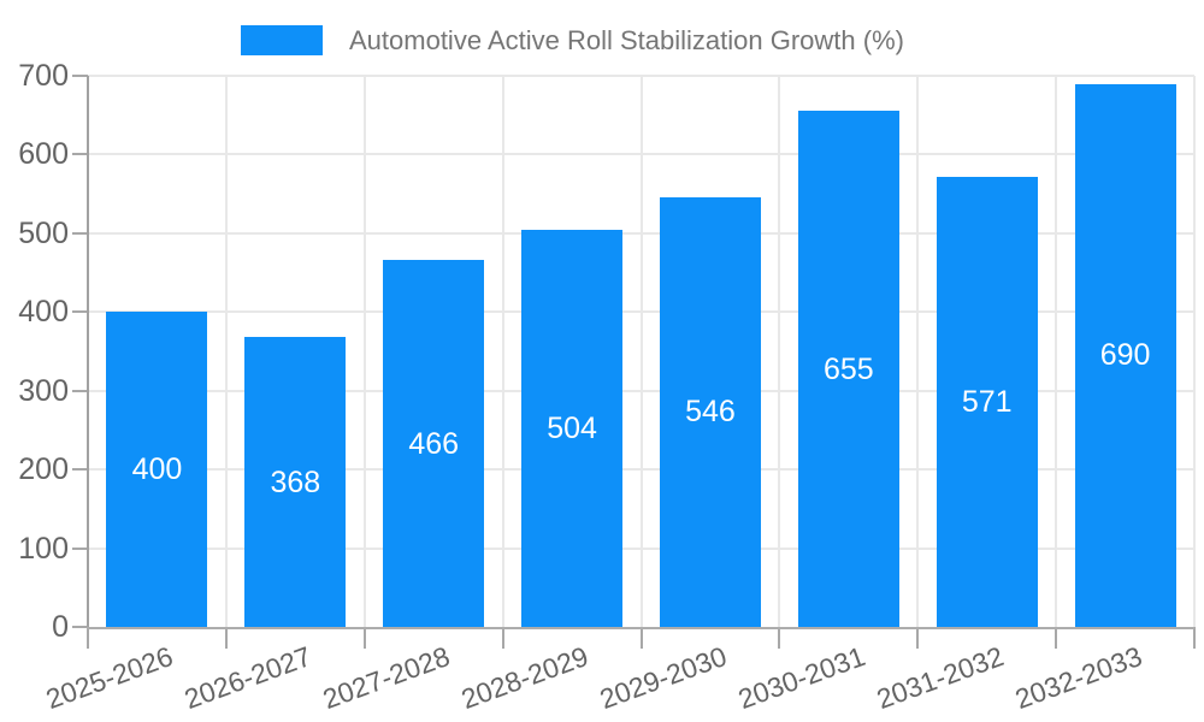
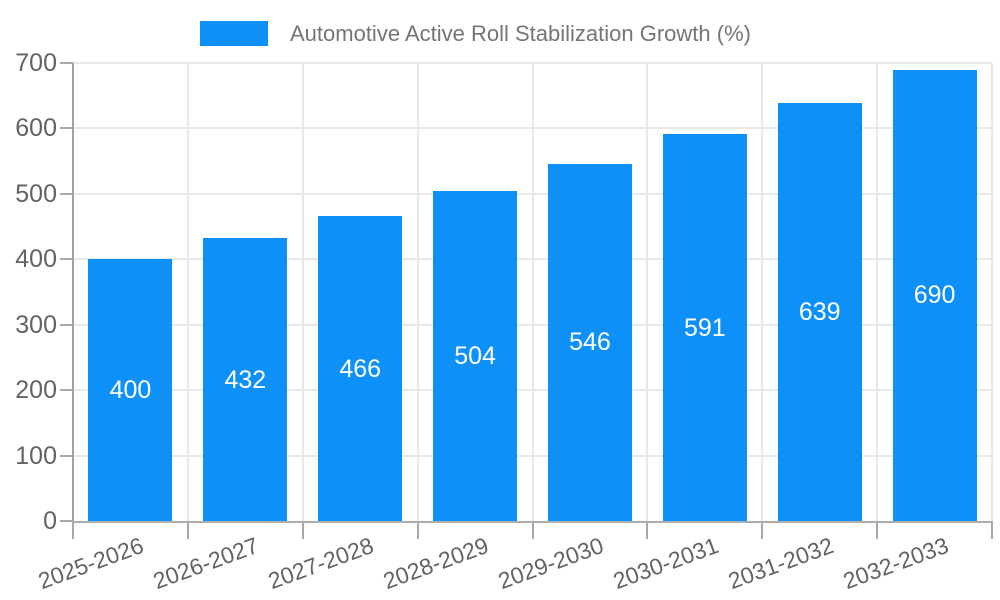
2026-2027: 368 -> 432
2030-2031: 655 -> 591
2031-2032: 571 -> 639
